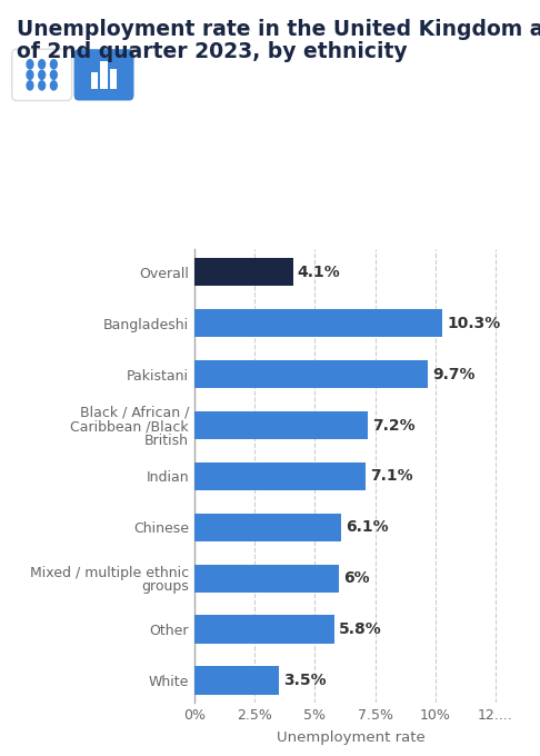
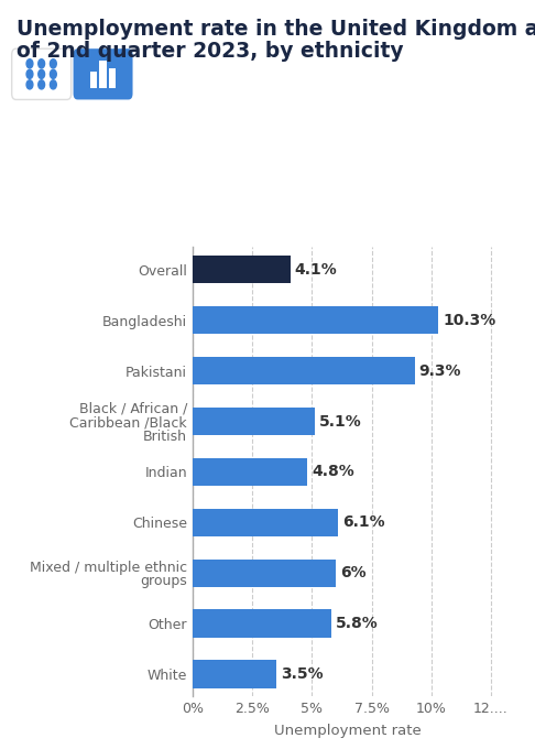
Pakistani: 9.7% -> 9.3%
Black / African / Caribbean /Black British: 7.2% -> 5.1%
Indian: 7.1% -> 4.8%
